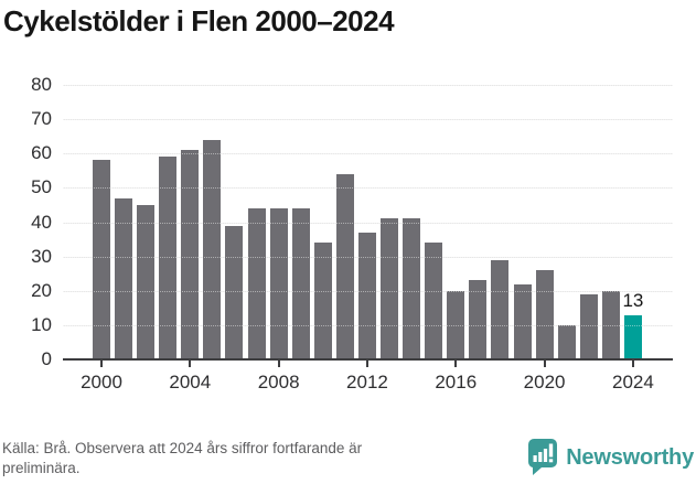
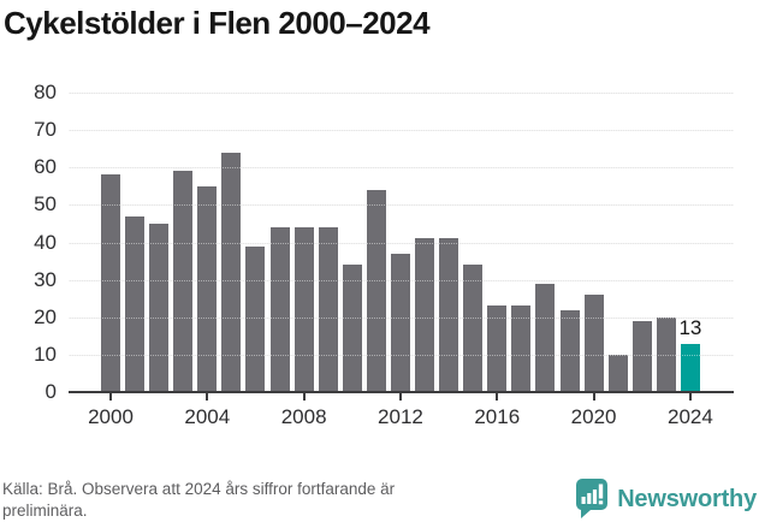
2004: 61 -> 55
2016: 20 -> 23
